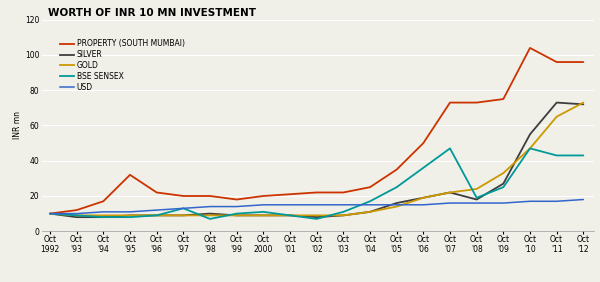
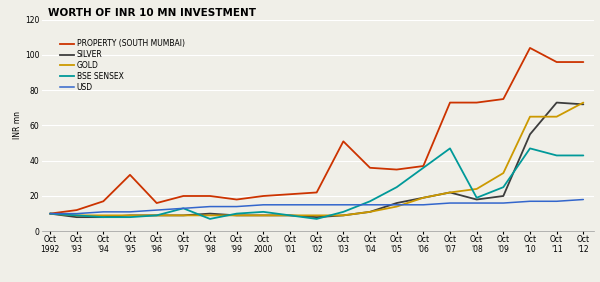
PROPERTY (SOUTH MUMBAI)/Oct '96: 22 -> 16
PROPERTY (SOUTH MUMBAI)/Oct '03: 22 -> 51
PROPERTY (SOUTH MUMBAI)/Oct '04: 25 -> 36
PROPERTY (SOUTH MUMBAI)/Oct '06: 50 -> 37
SILVER/Oct '09: 27 -> 20
GOLD/Oct '10: 47 -> 65
